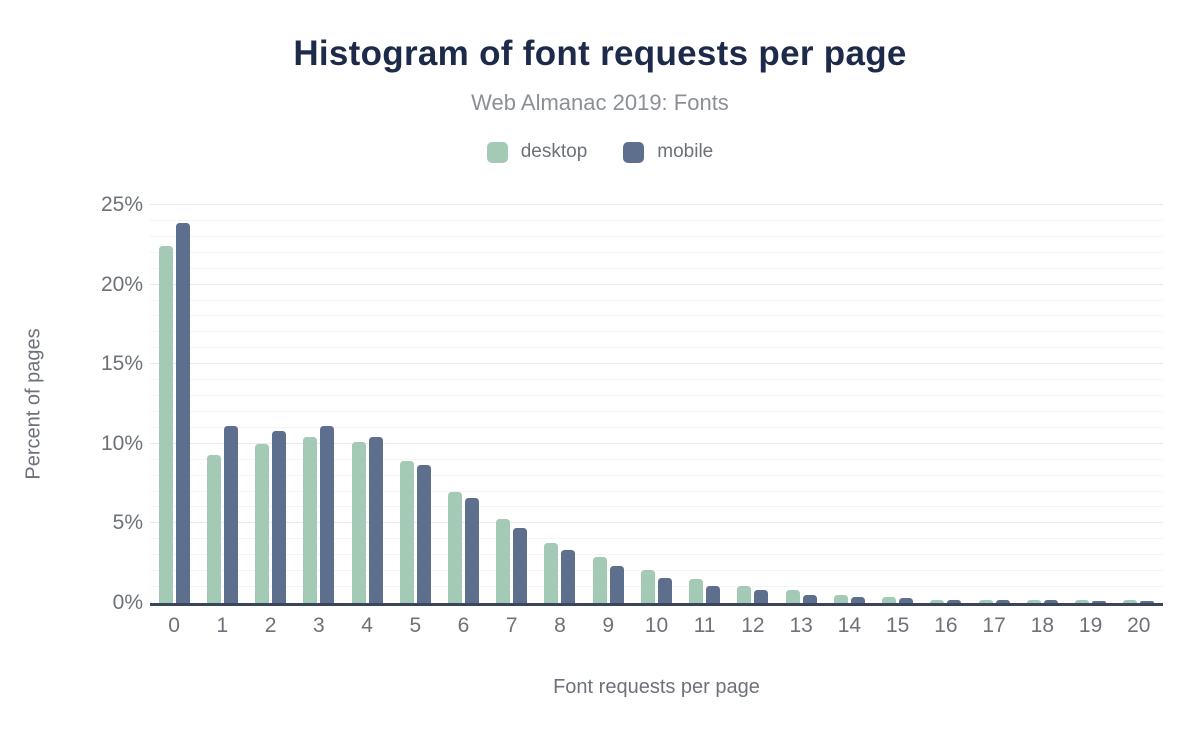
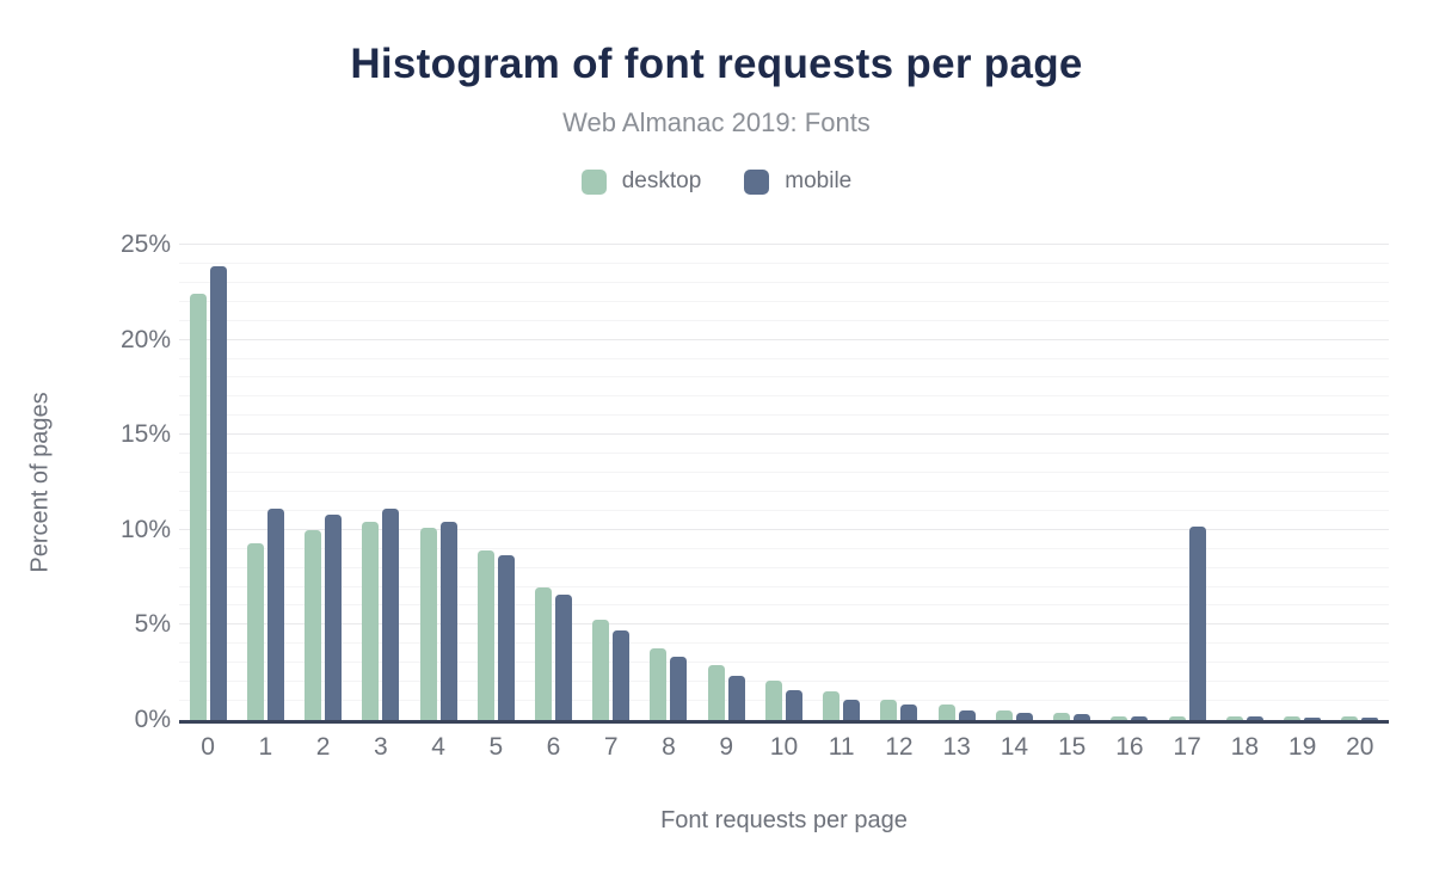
mobile/17: 0.2% -> 10.2%
